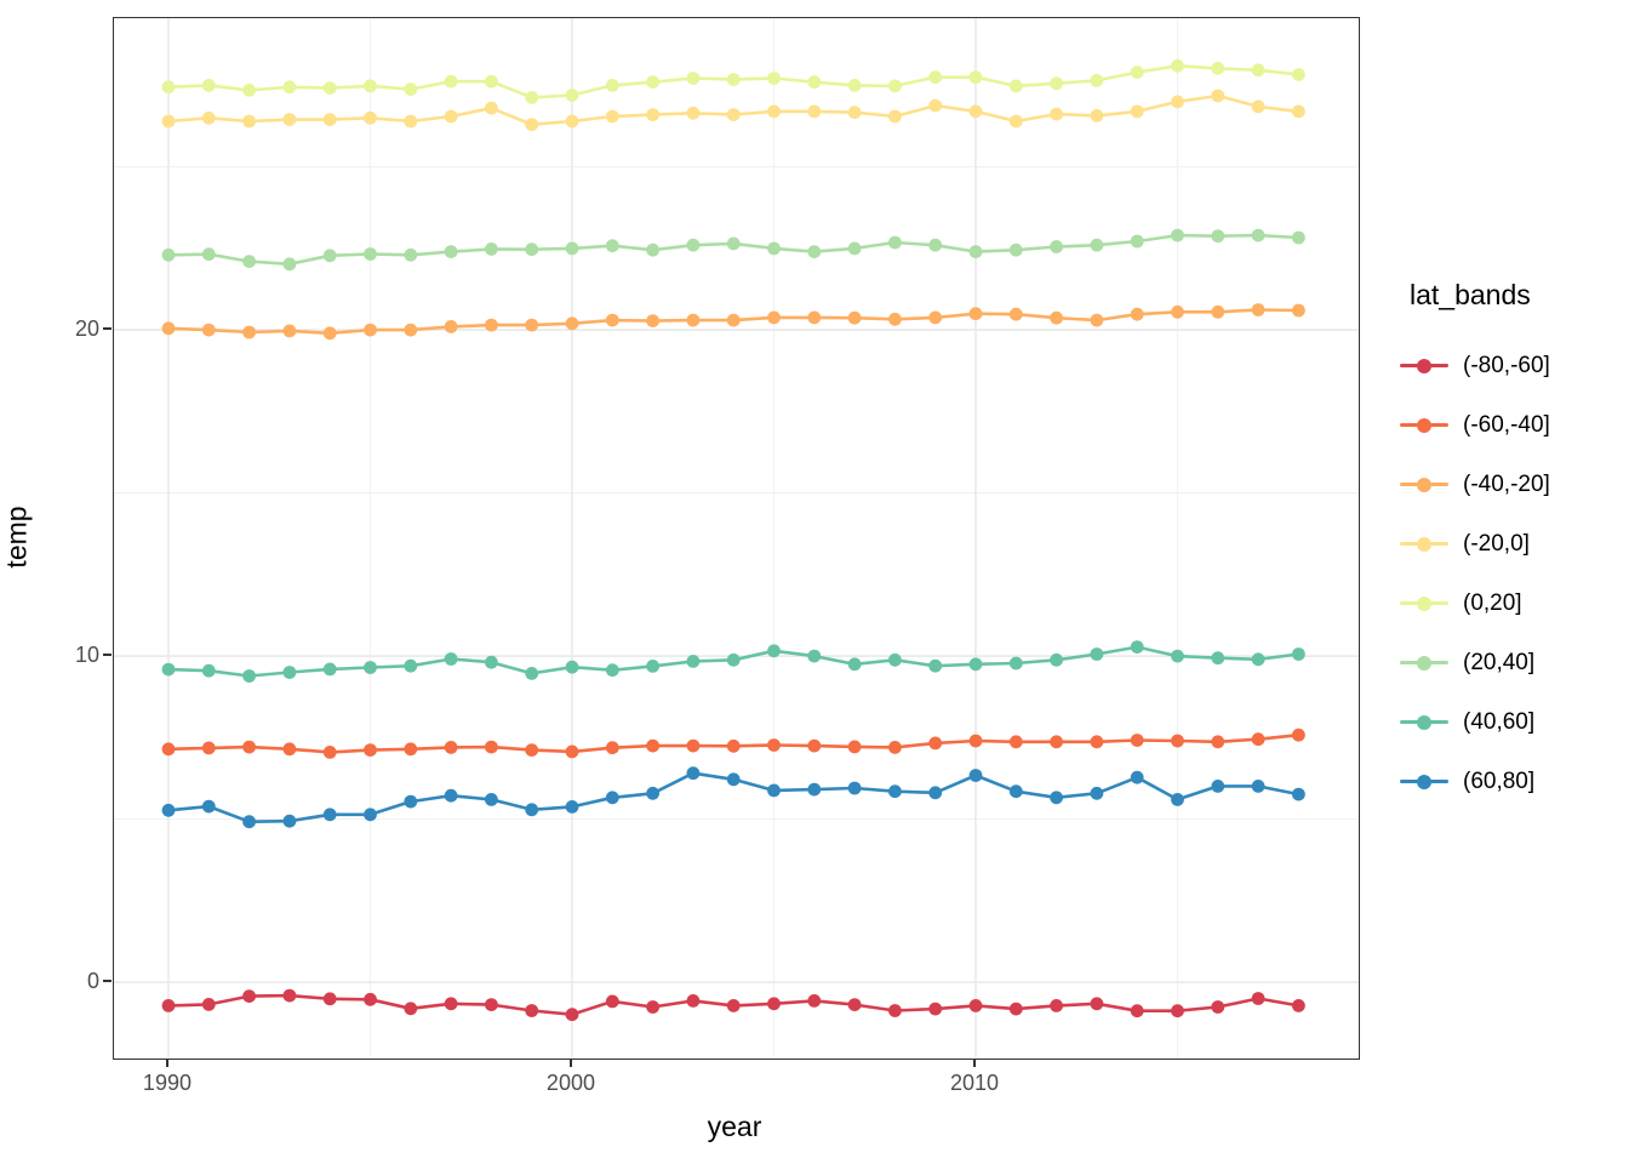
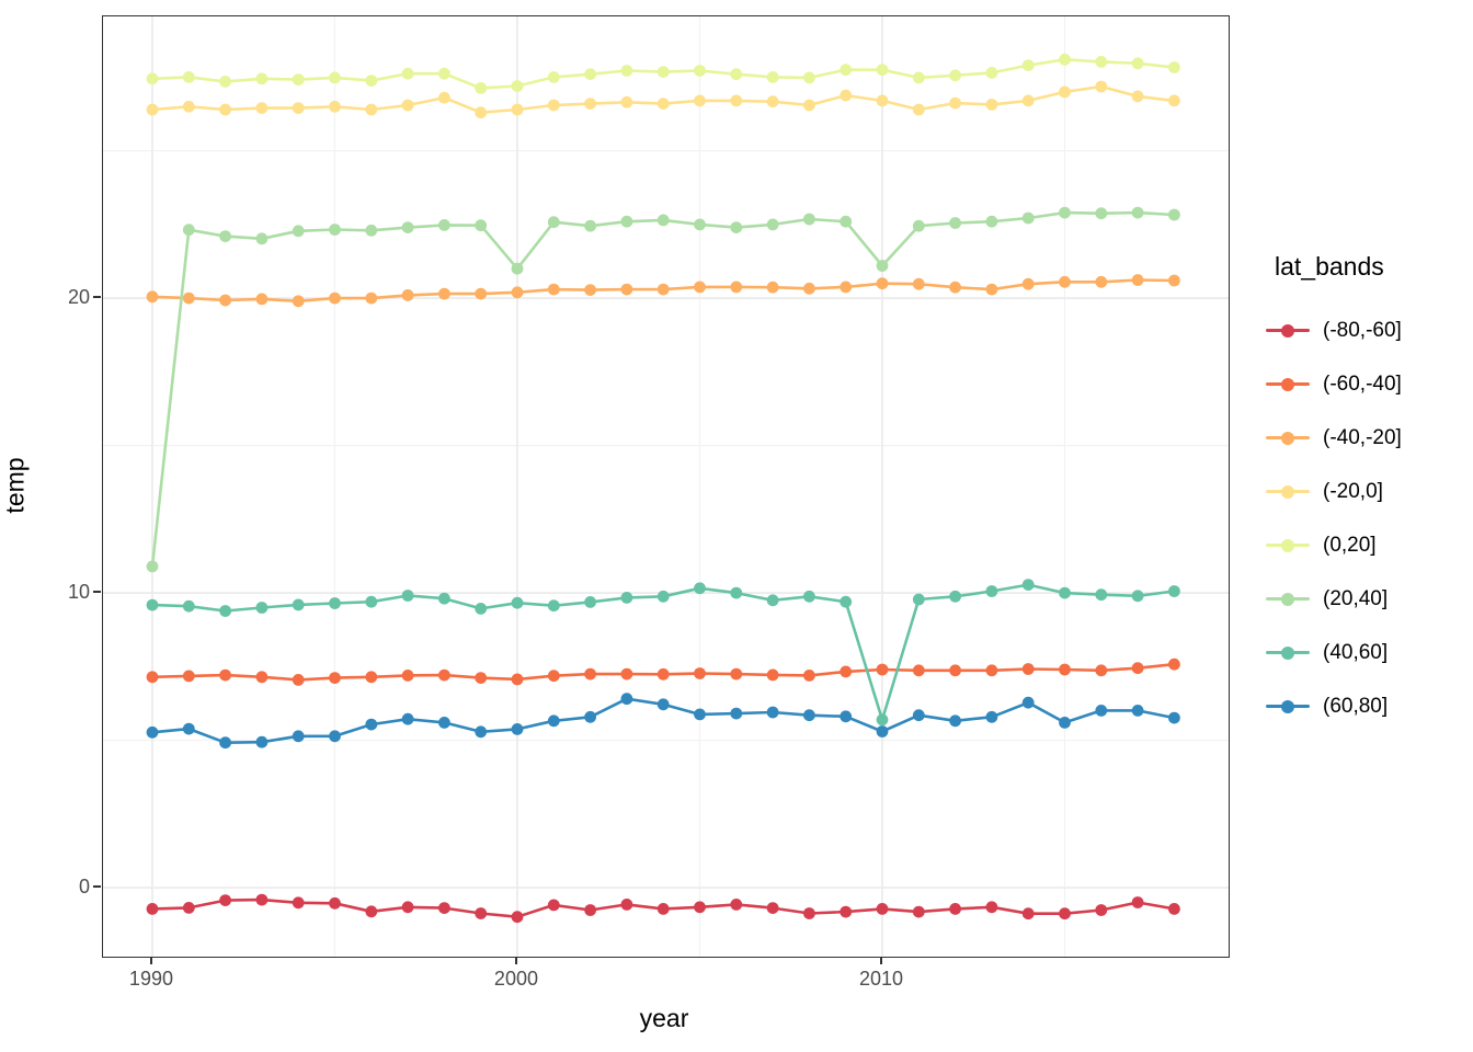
(20,40]/1990: 22.3 -> 10.9
(20,40]/2000: 22.5 -> 21.0
(20,40]/2010: 22.4 -> 21.1
(40,60]/2010: 9.8 -> 5.7
(60,80]/2010: 6.3 -> 5.3
